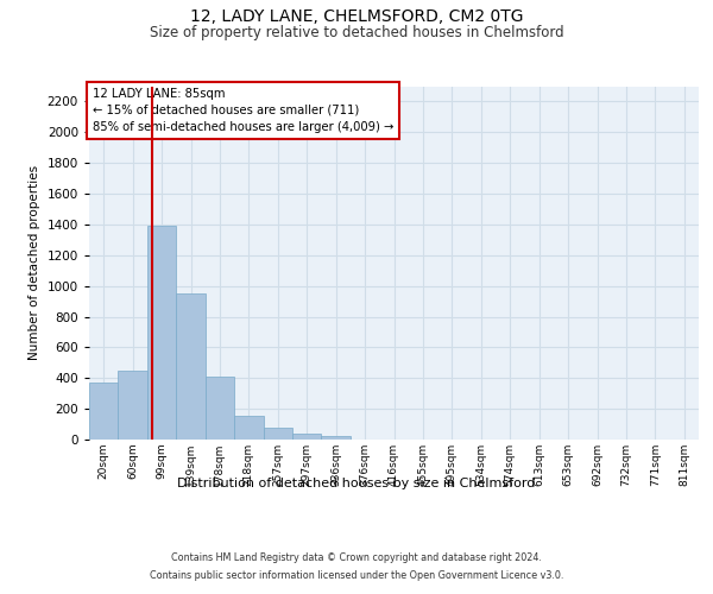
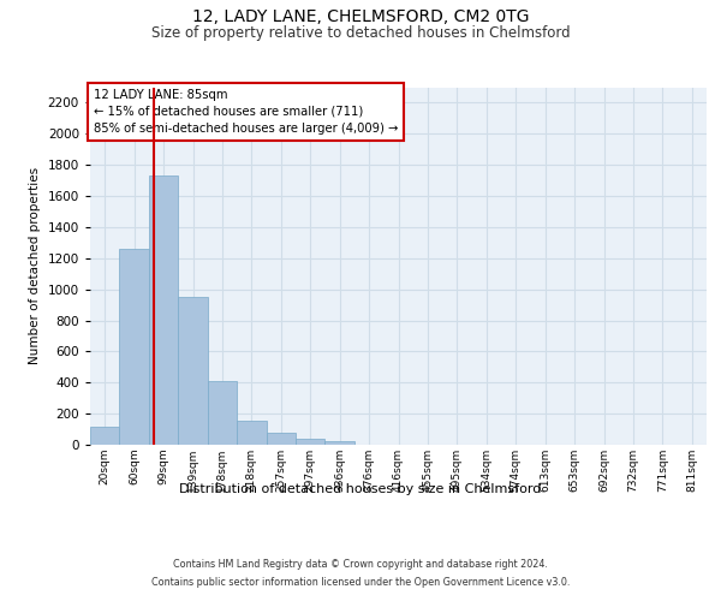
20sqm: 370 -> 120
60sqm: 450 -> 1260
99sqm: 1390 -> 1730
